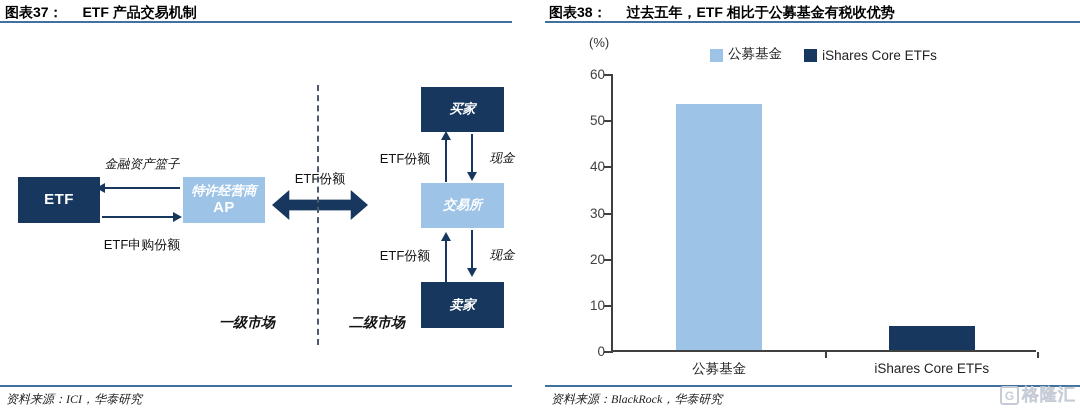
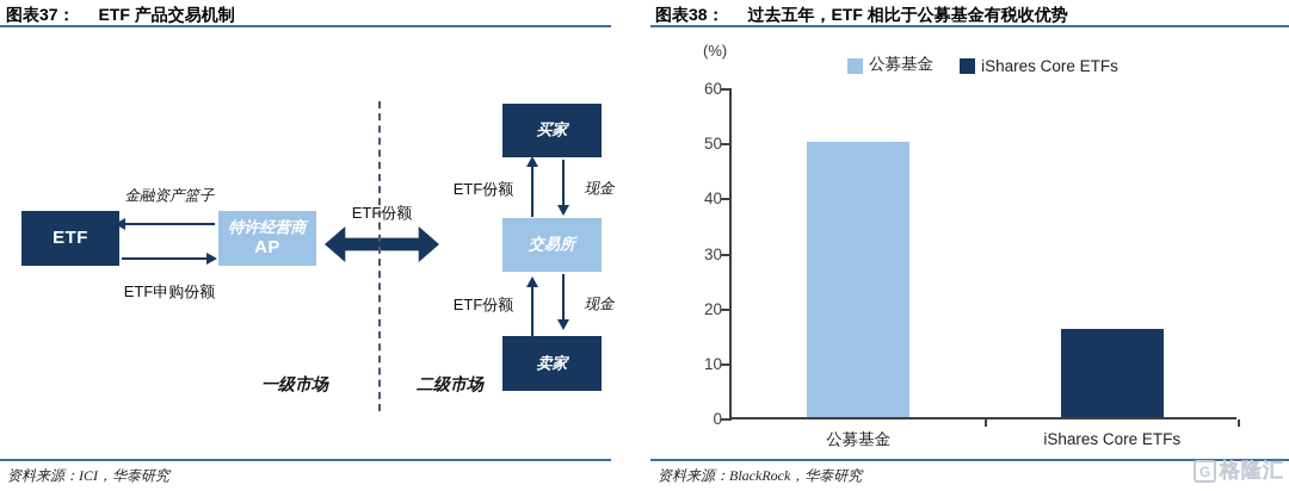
公募基金: 53 -> 50
iShares Core ETFs: 5 -> 16
